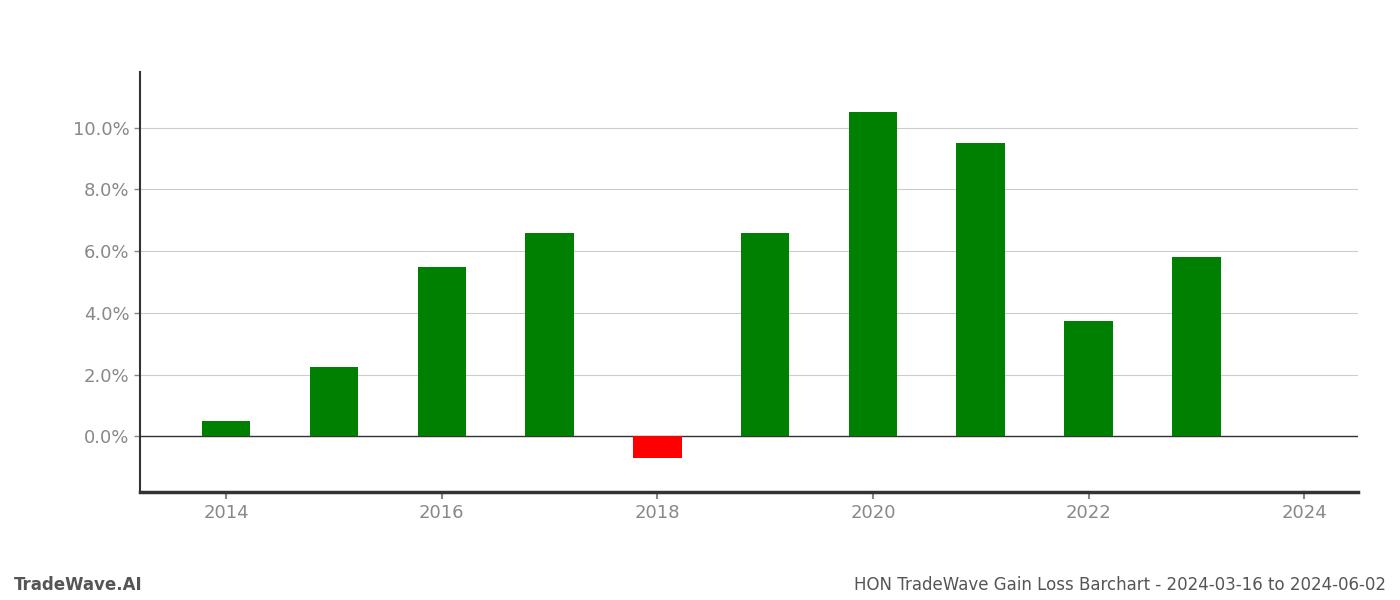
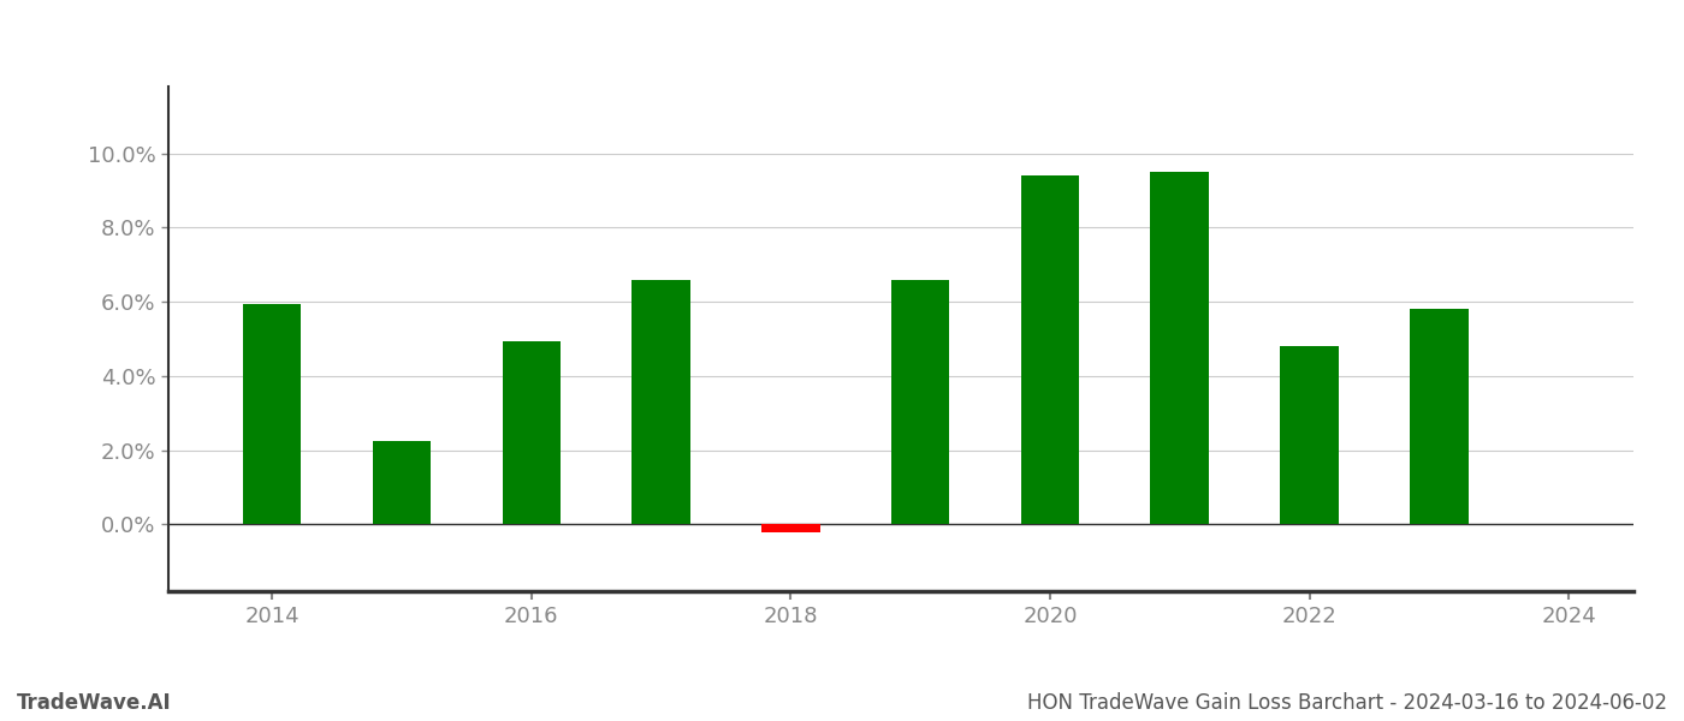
2014: 0.50% -> 5.95%
2016: 5.50% -> 4.95%
2018: -0.70% -> -0.20%
2020: 10.50% -> 9.40%
2022: 3.75% -> 4.80%
